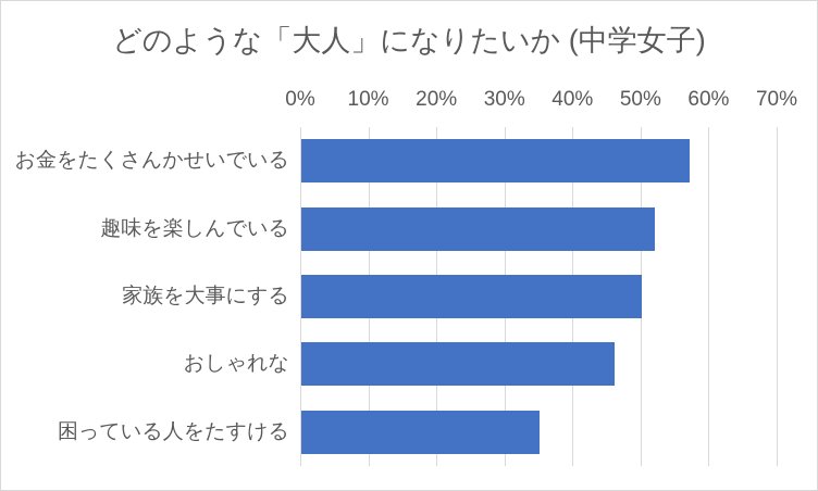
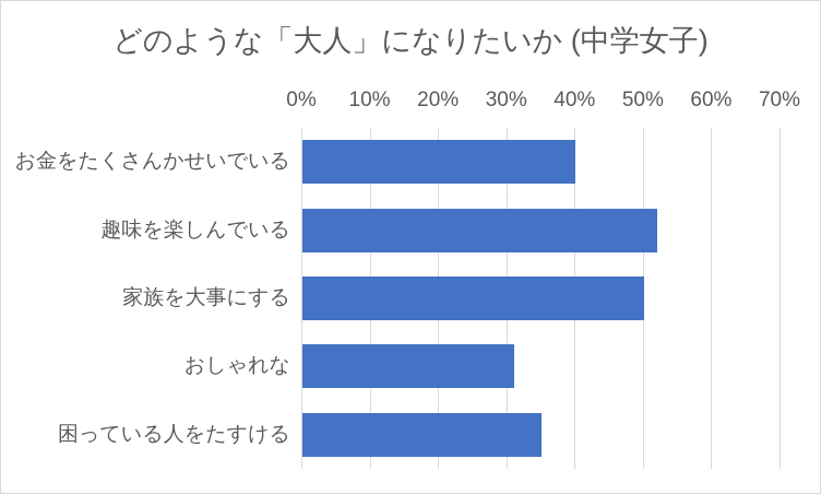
お金をたくさんかせいでいる: 57% -> 40%
おしゃれな: 46% -> 31%
